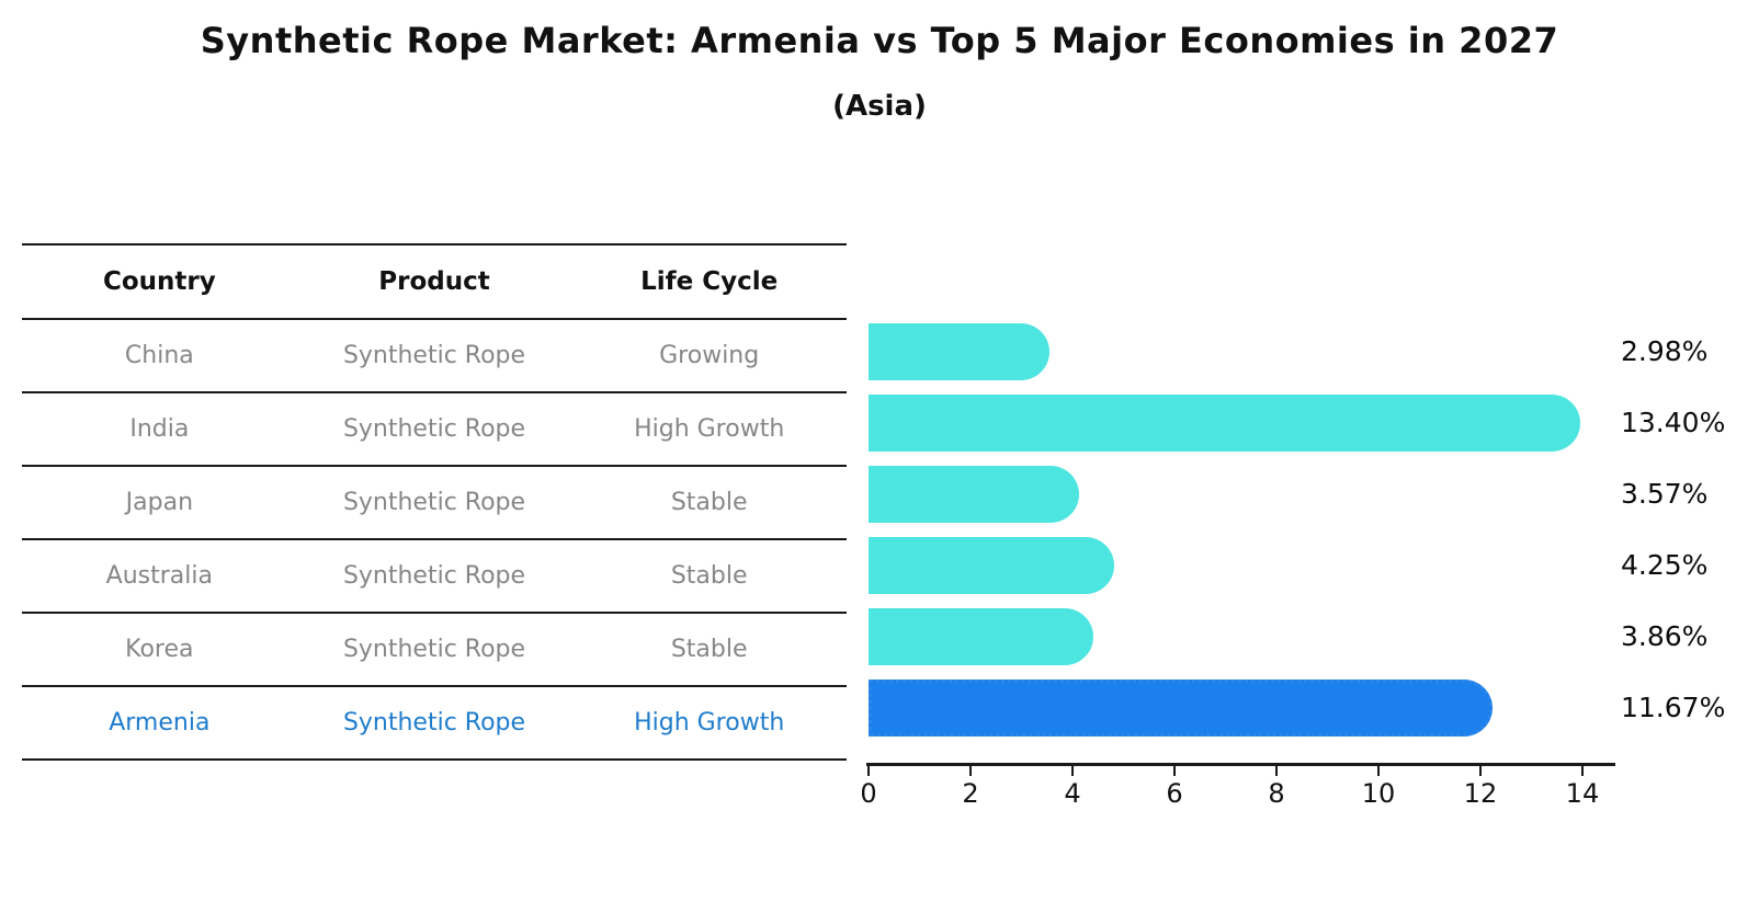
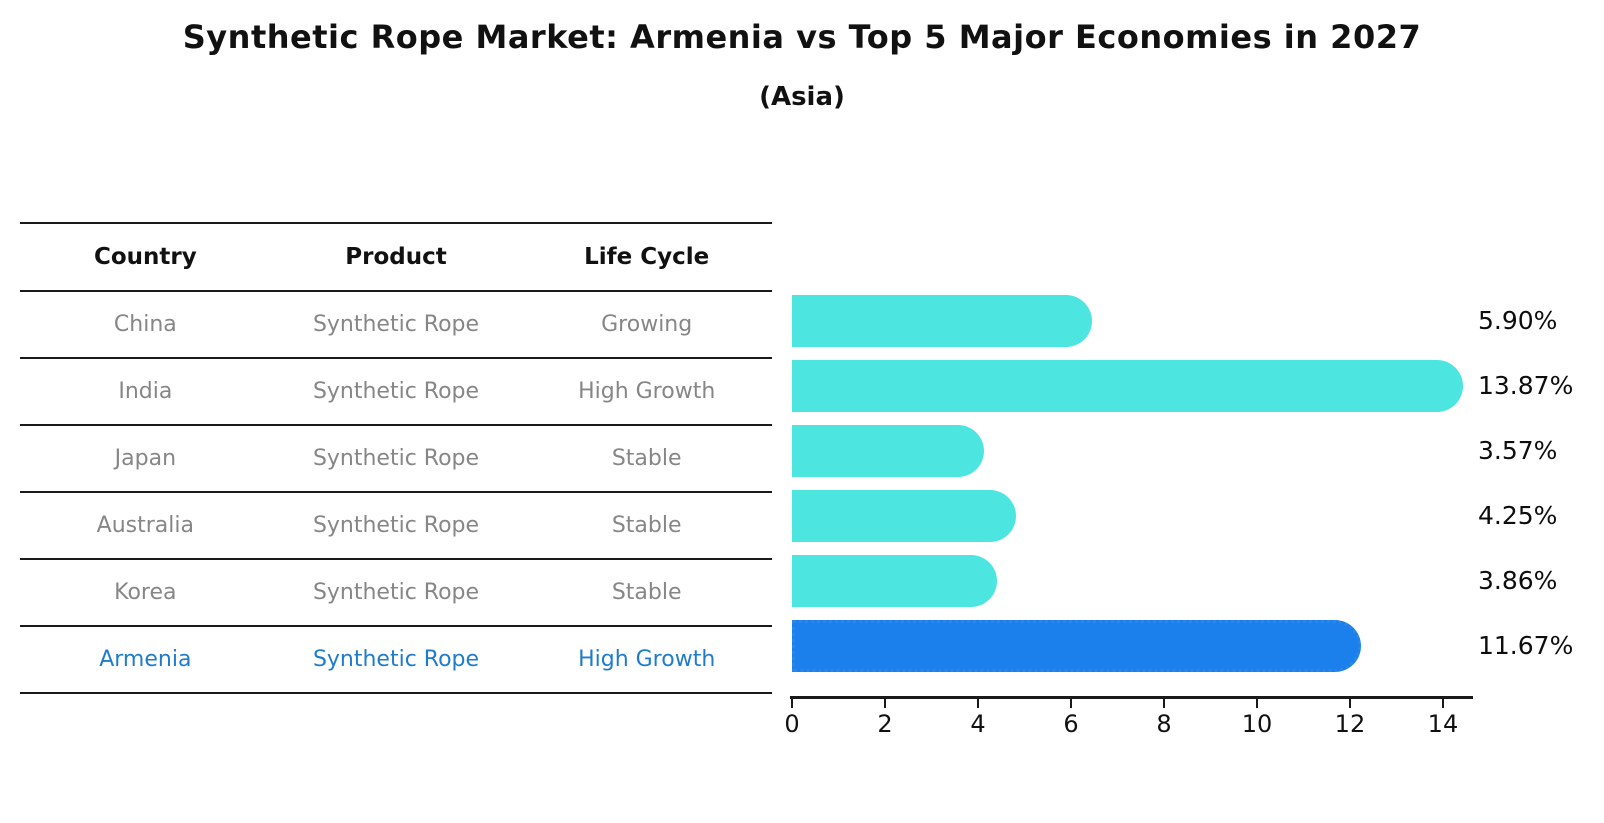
China: 2.98% -> 5.90%
India: 13.40% -> 13.87%
